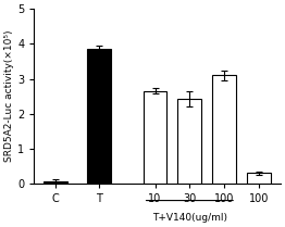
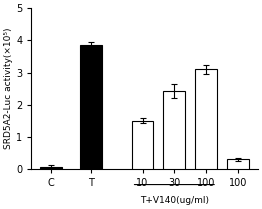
10: 2.65 -> 1.50
